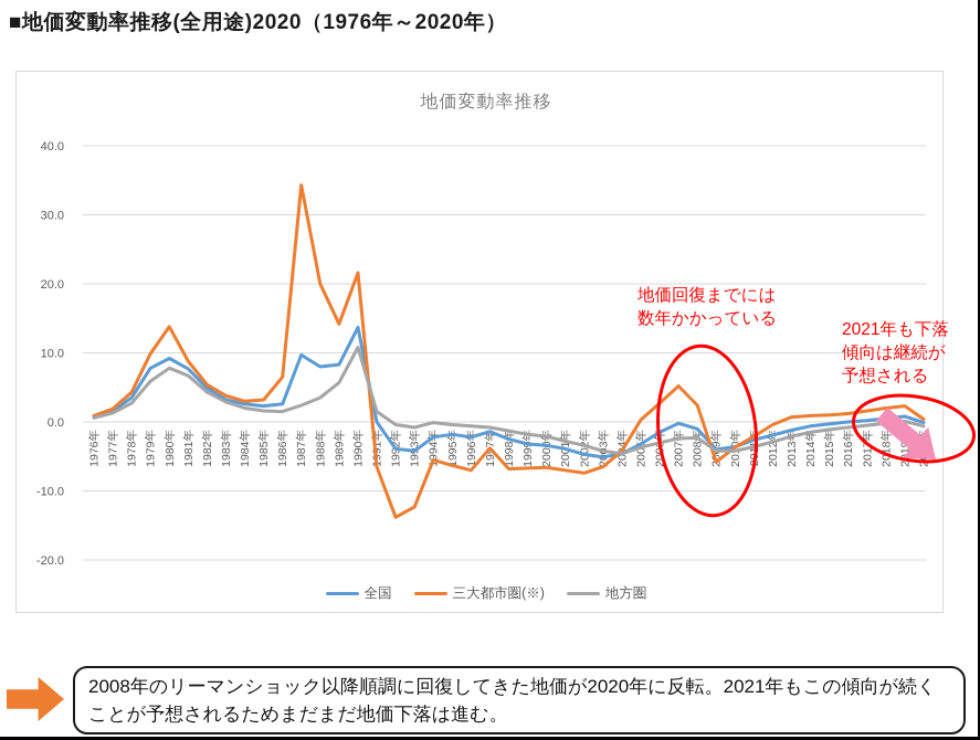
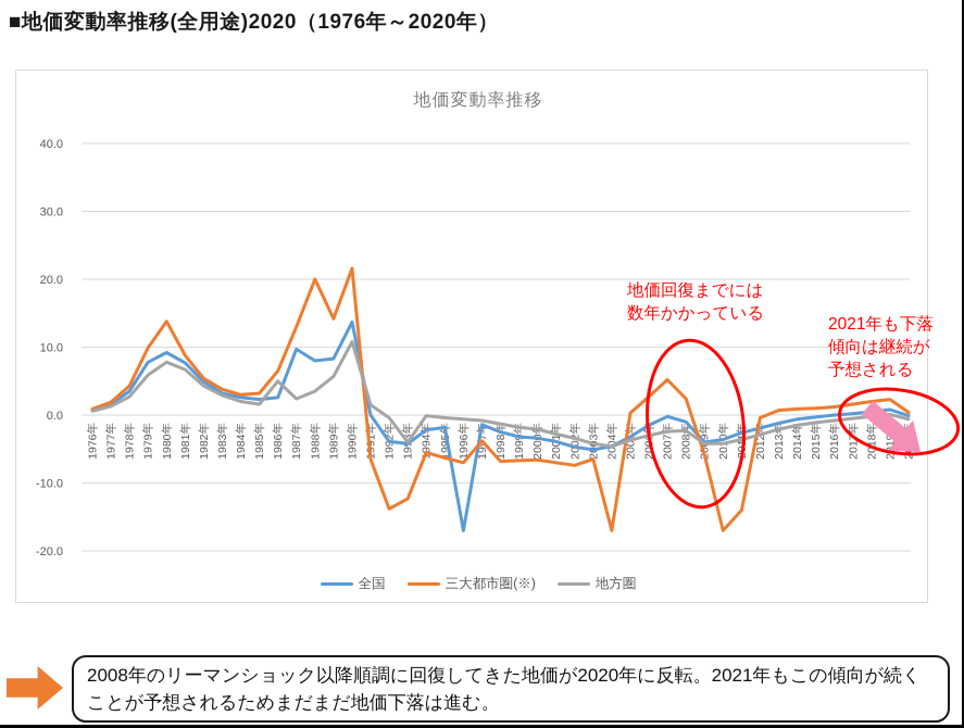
地方圏/1986年: 2 -> 5
三大都市圏(※)/1987年: 34 -> 13
地方圏/1993年: -1 -> -4
全国/1996年: -2 -> -17
三大都市圏(※)/2004年: -4 -> -17
三大都市圏(※)/2010年: -4 -> -17
三大都市圏(※)/2011年: -2 -> -14
